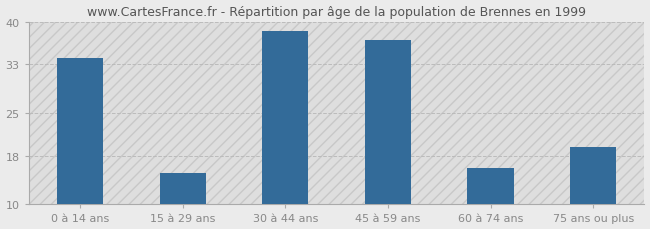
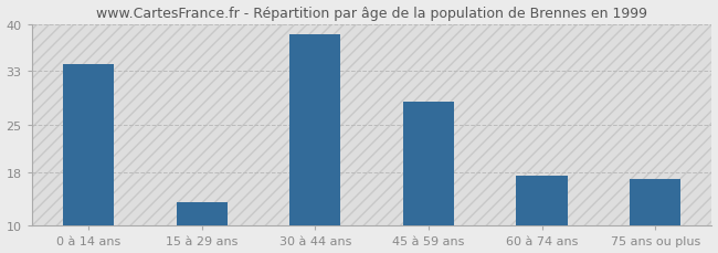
15 à 29 ans: 15.2 -> 13.5
45 à 59 ans: 37.0 -> 28.5
60 à 74 ans: 16.0 -> 17.5
75 ans ou plus: 19.4 -> 17.0
